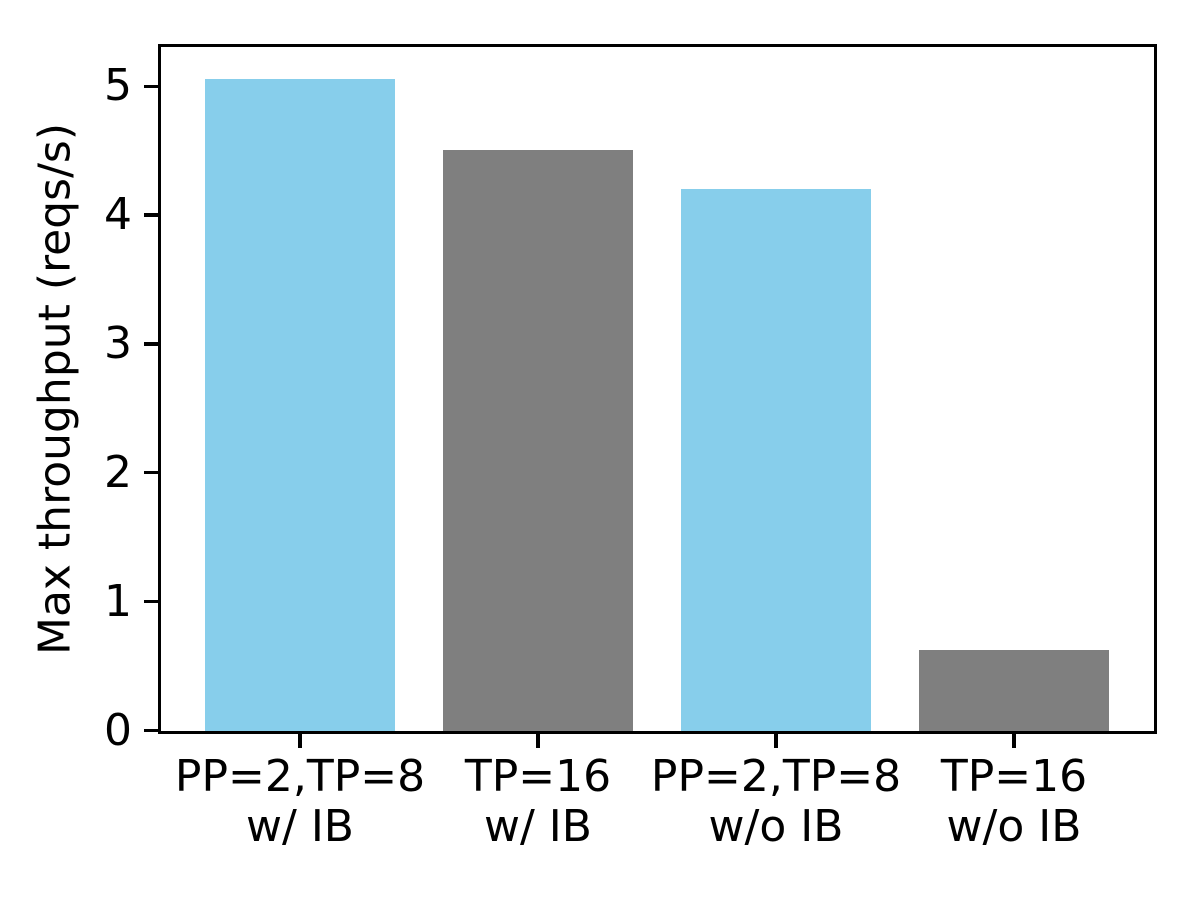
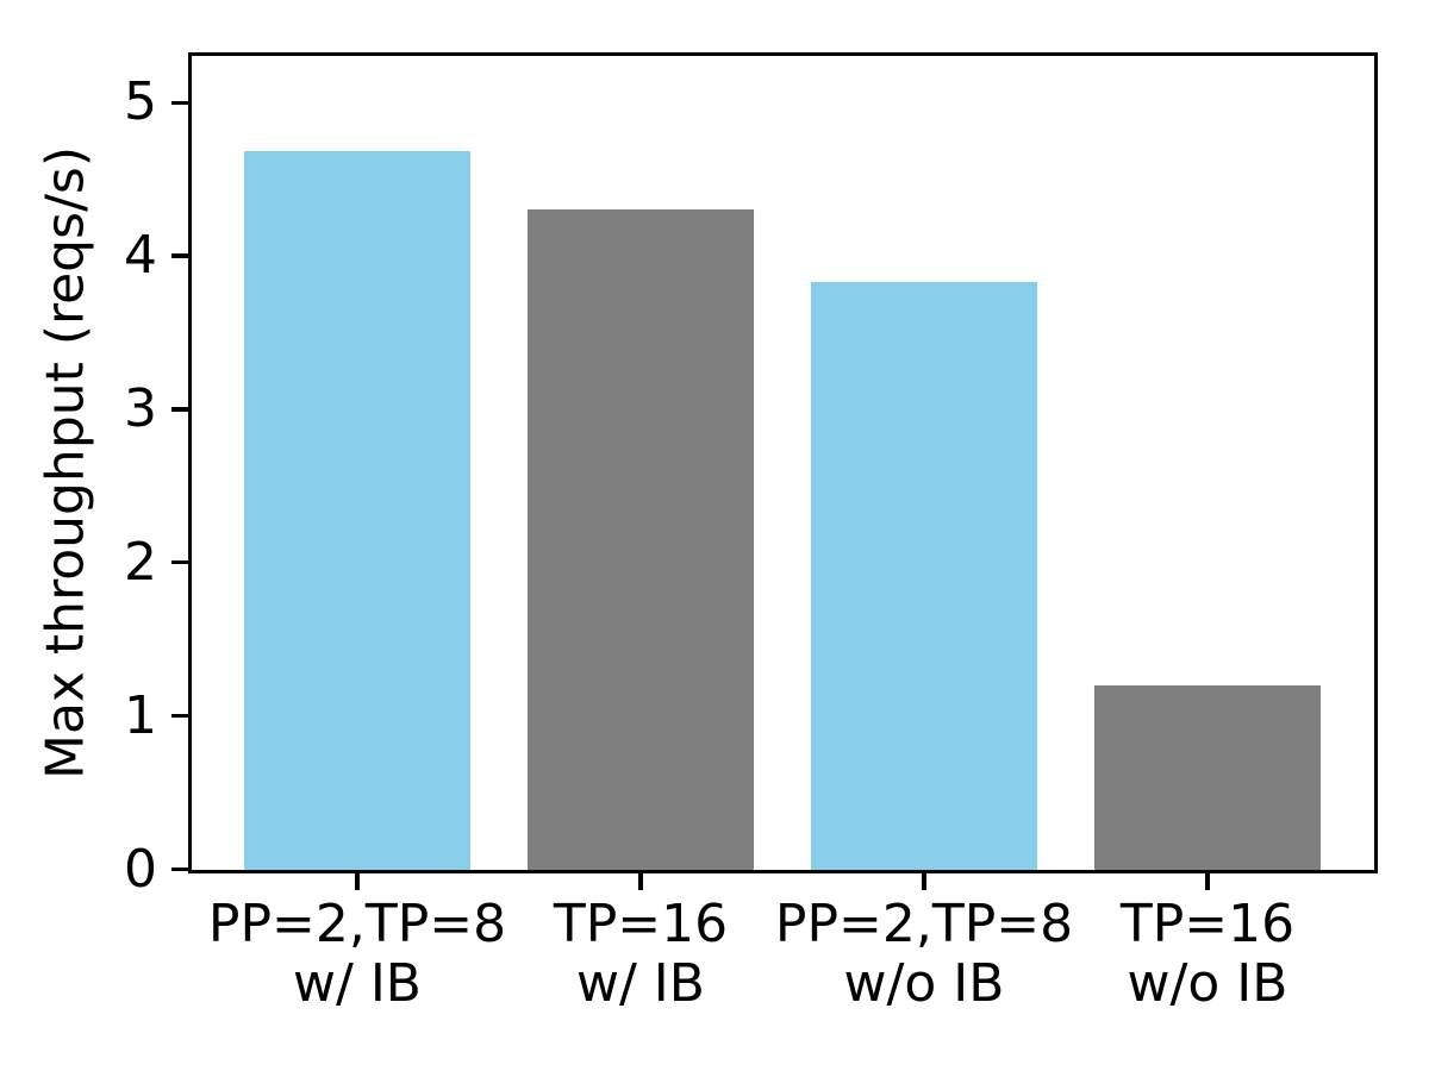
PP=2,TP=8 w/ IB: 5.06 -> 4.69
TP=16 w/ IB: 4.51 -> 4.31
PP=2,TP=8 w/o IB: 4.21 -> 3.83
TP=16 w/o IB: 0.63 -> 1.20
